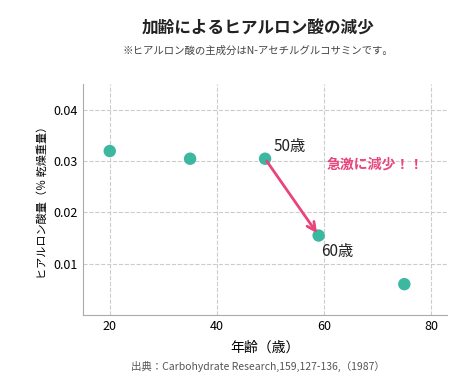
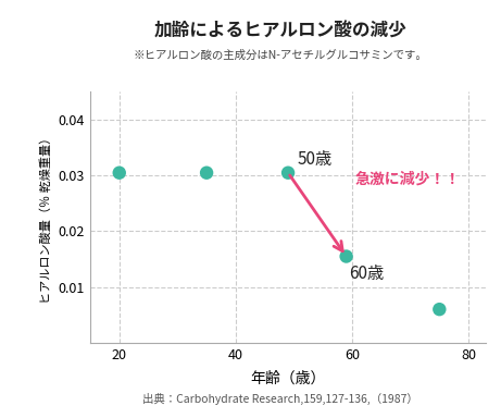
20: 0.0320 -> 0.0305
